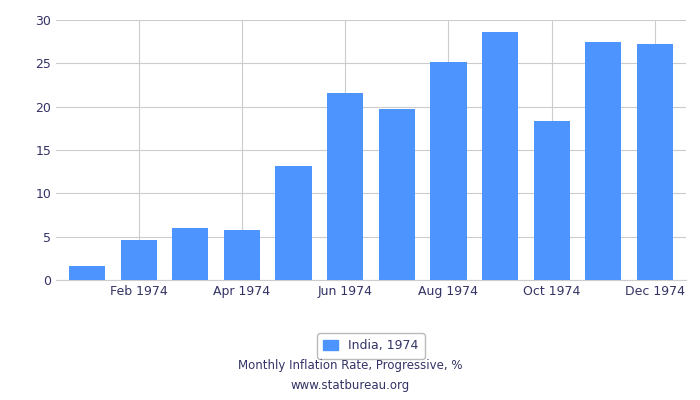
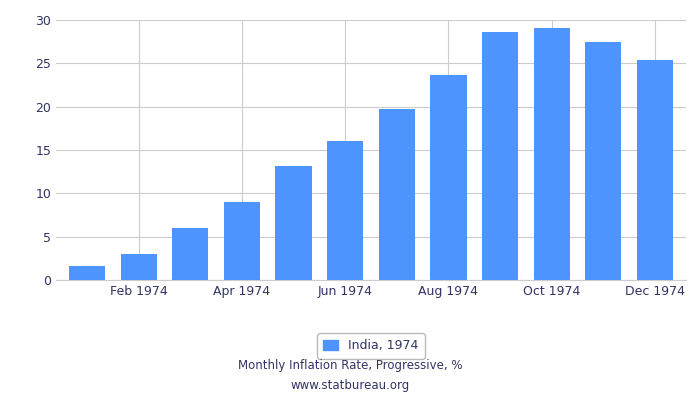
Feb 1974: 4.6 -> 3.0
Apr 1974: 5.8 -> 9.0
Jun 1974: 21.6 -> 16.0
Aug 1974: 25.2 -> 23.6
Oct 1974: 18.4 -> 29.1
Dec 1974: 27.2 -> 25.4
